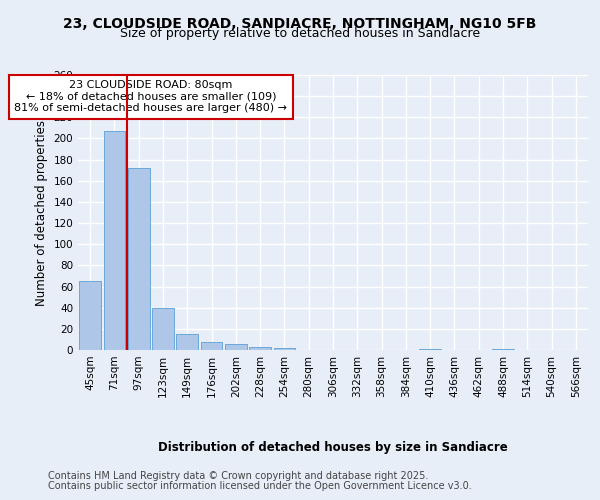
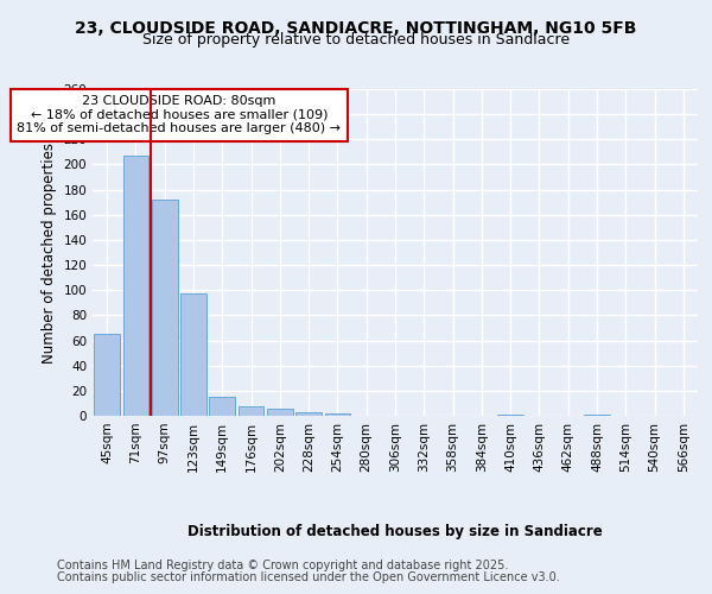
123sqm: 40 -> 97
